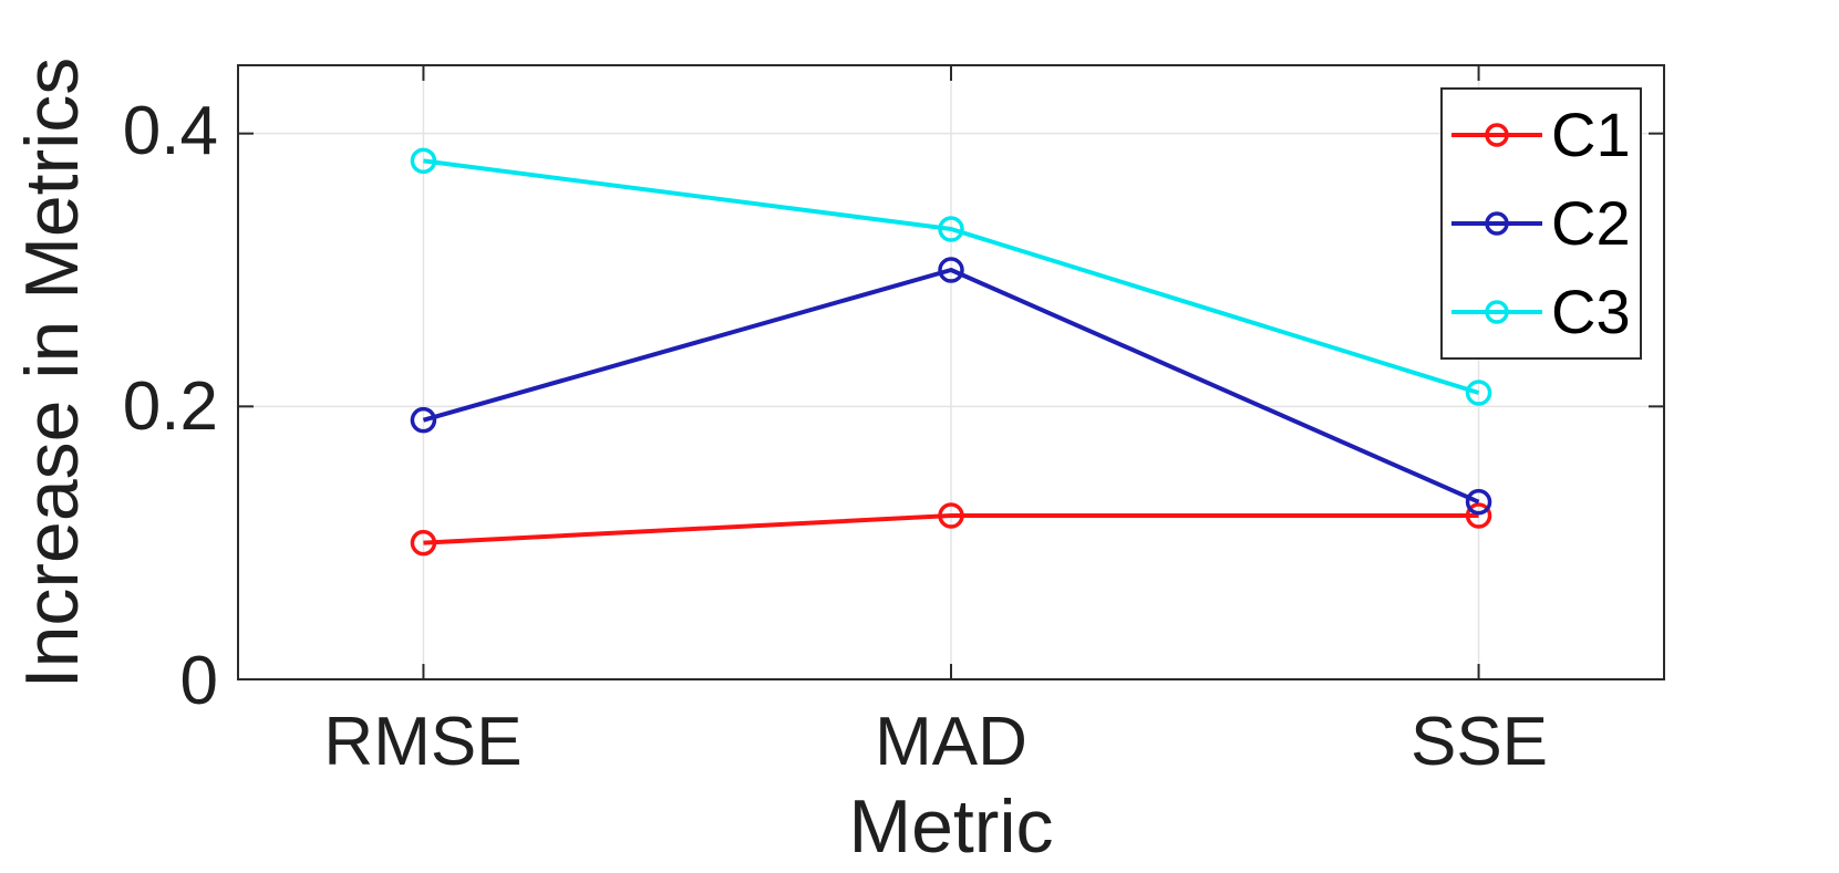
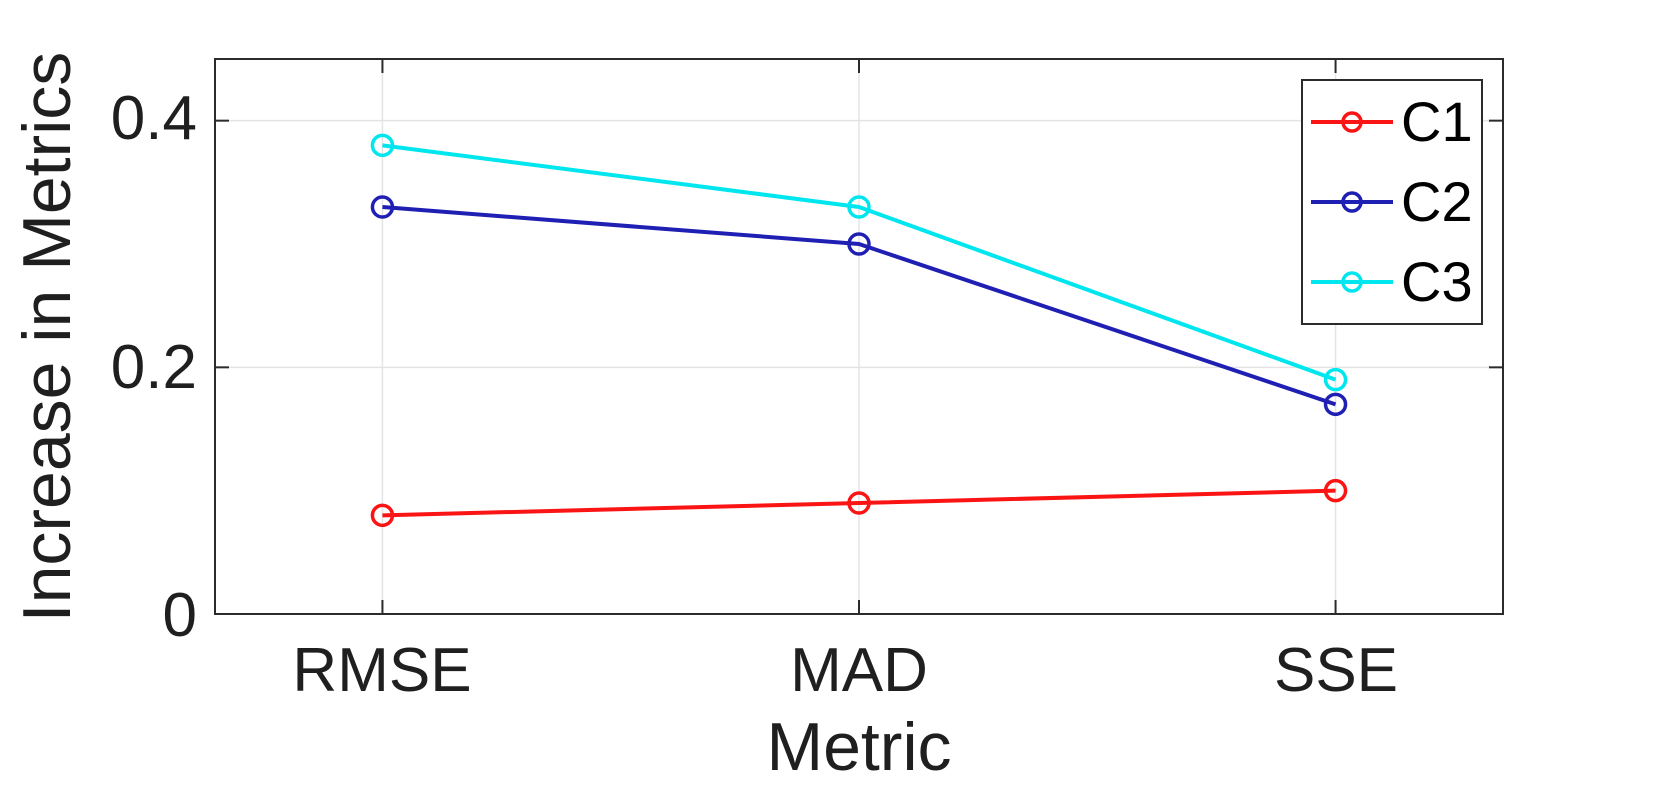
C1/RMSE: 0.10 -> 0.08
C2/RMSE: 0.19 -> 0.33
C1/MAD: 0.12 -> 0.09
C1/SSE: 0.12 -> 0.10
C2/SSE: 0.13 -> 0.17
C3/SSE: 0.21 -> 0.19
